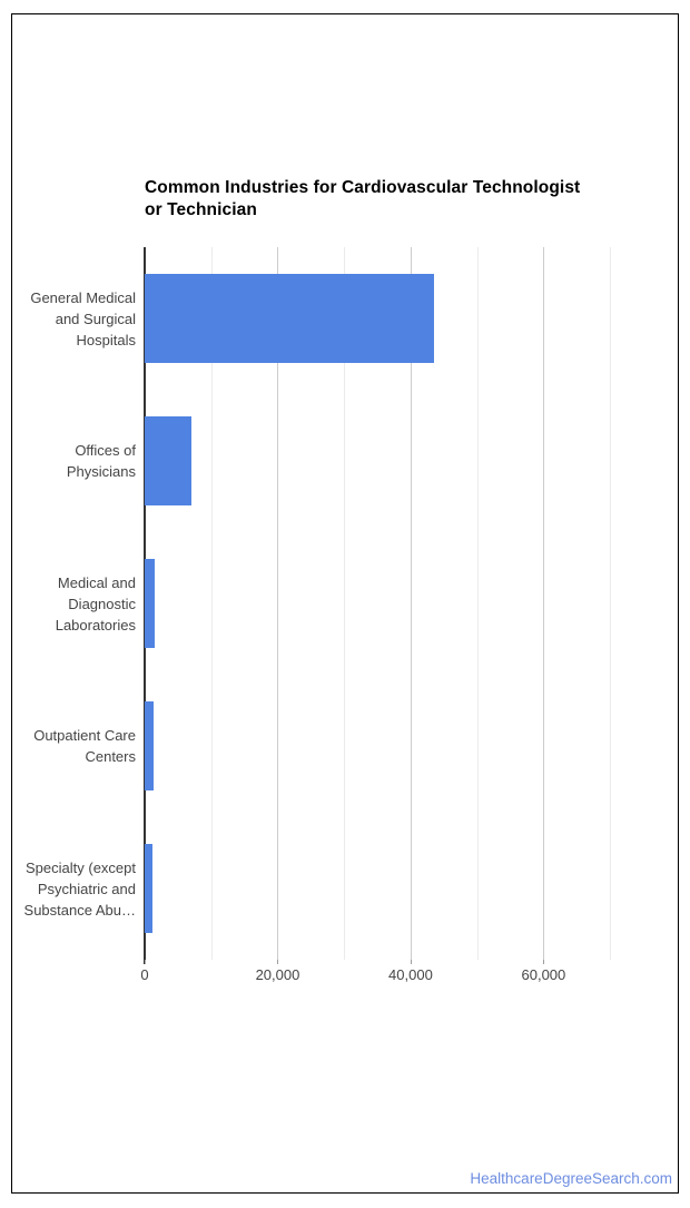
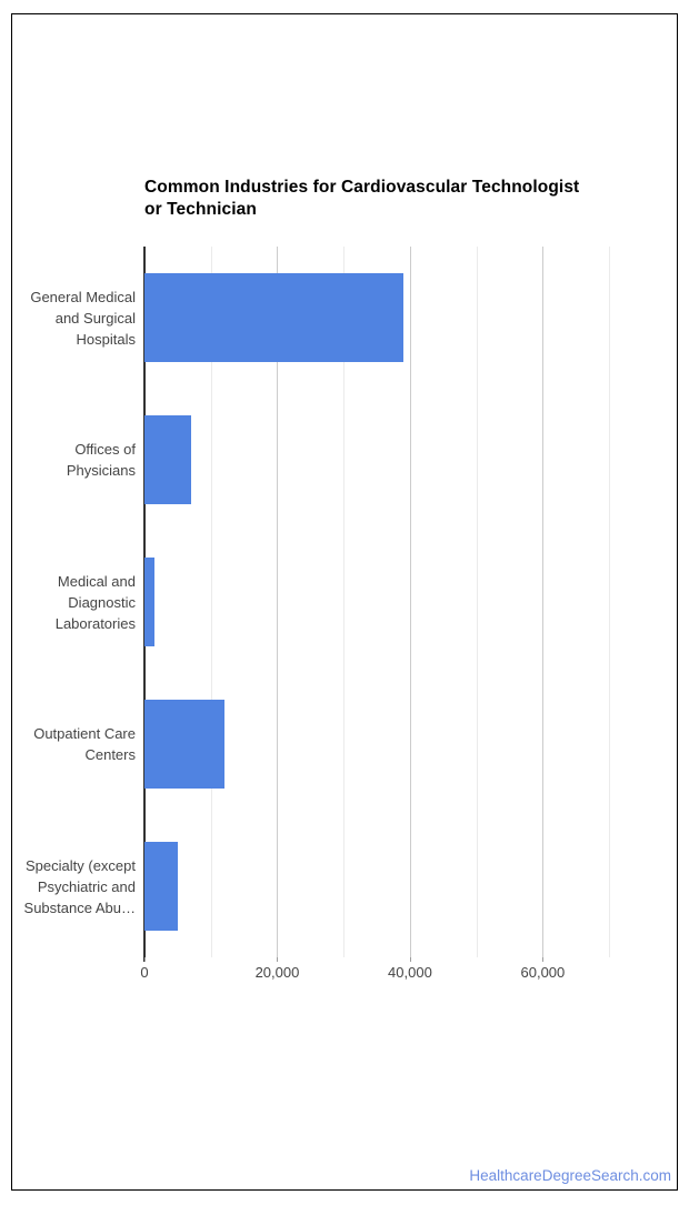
General Medical and Surgical Hospitals: 44000 -> 39000
Outpatient Care Centers: 1000 -> 12000
Specialty (except Psychiatric and Substance Abu…: 1000 -> 5000
